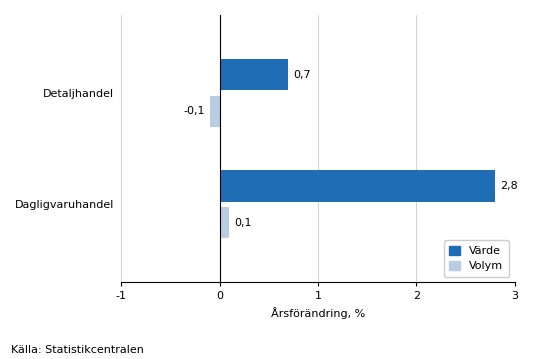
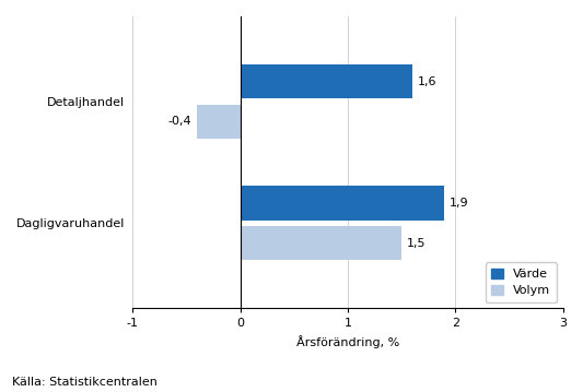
Värde/Detaljhandel: 0,7 -> 1,6
Volym/Detaljhandel: -0,1 -> -0,4
Värde/Dagligvaruhandel: 2,8 -> 1,9
Volym/Dagligvaruhandel: 0,1 -> 1,5
